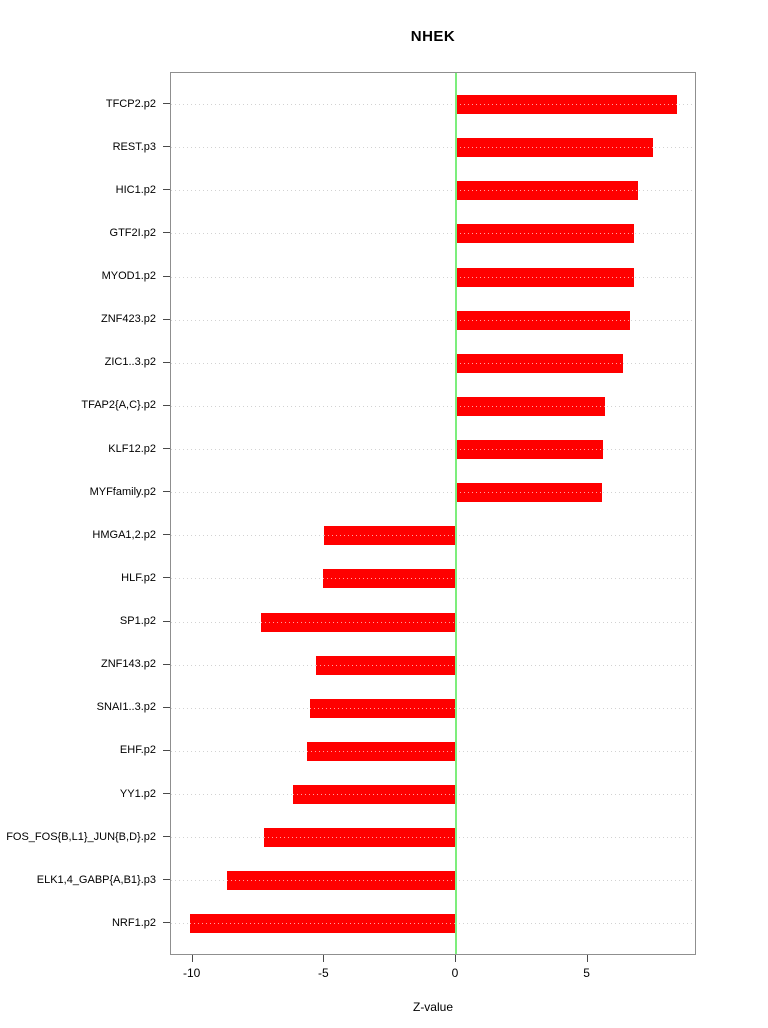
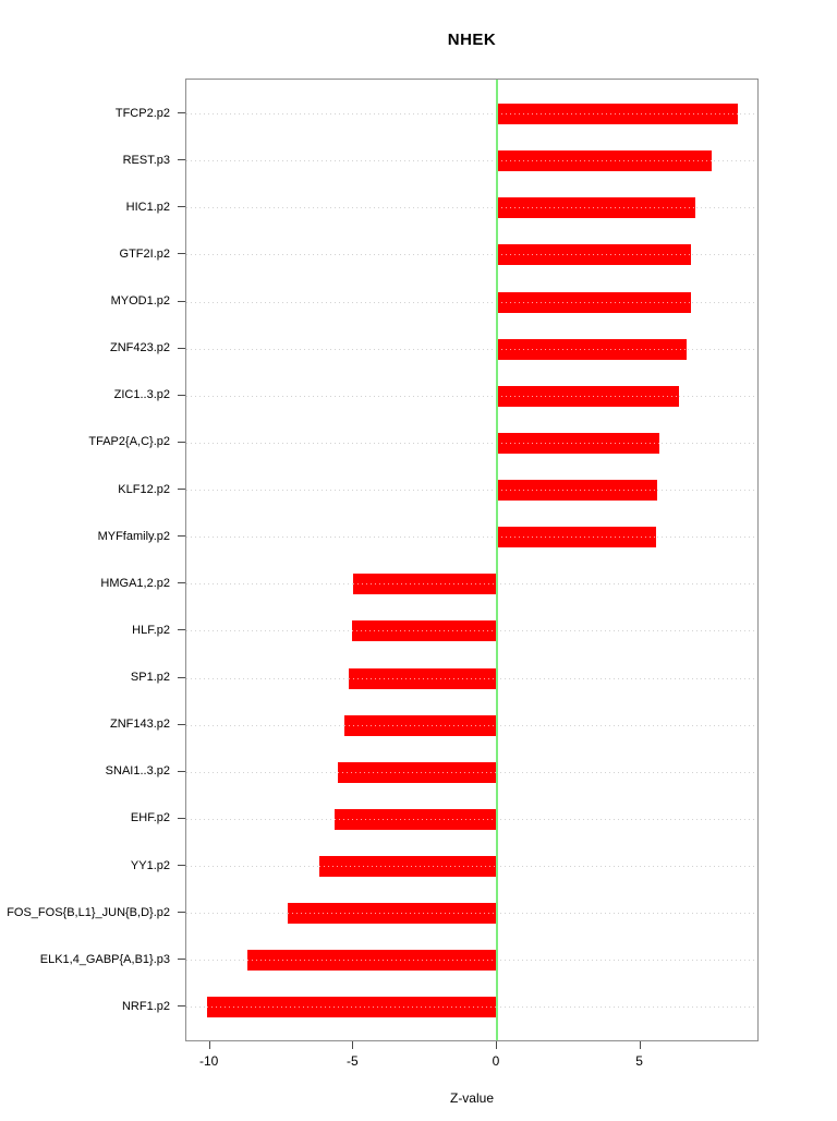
SP1.p2: -7.4 -> -5.2
